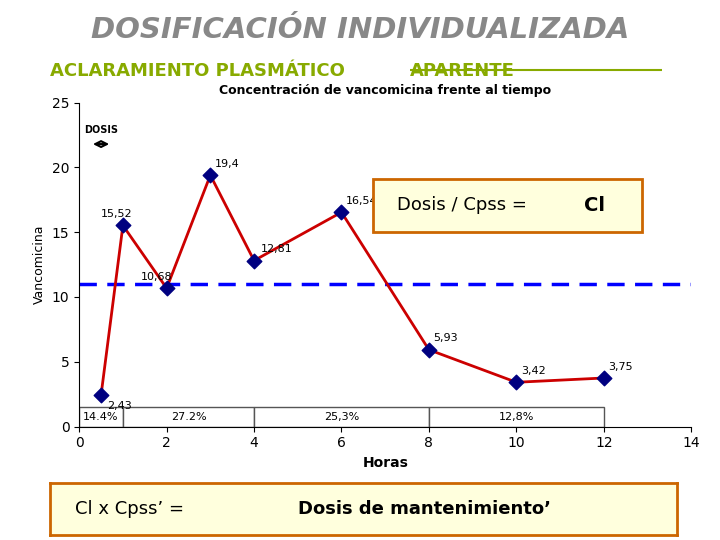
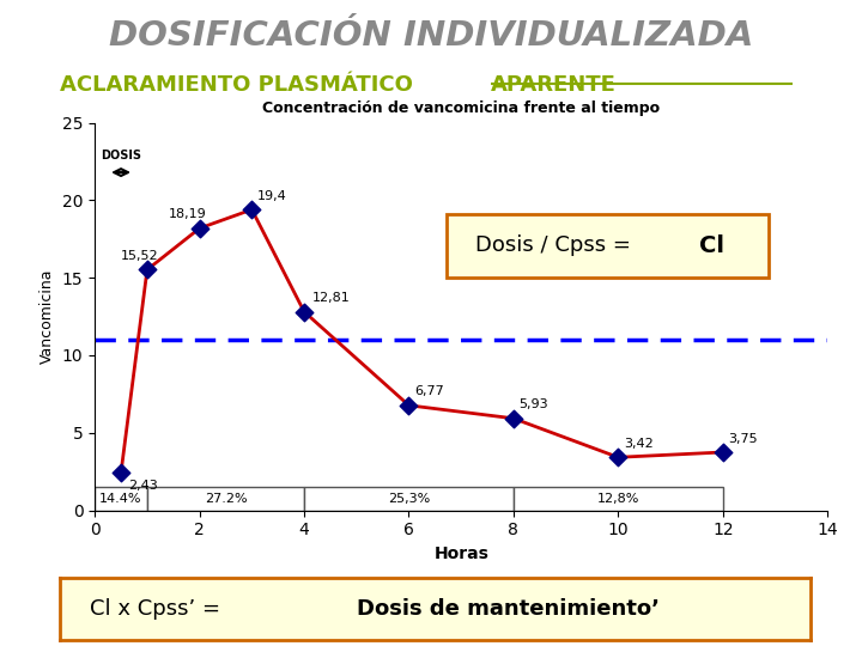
2: 10,68 -> 18,19
6: 16,54 -> 6,77
